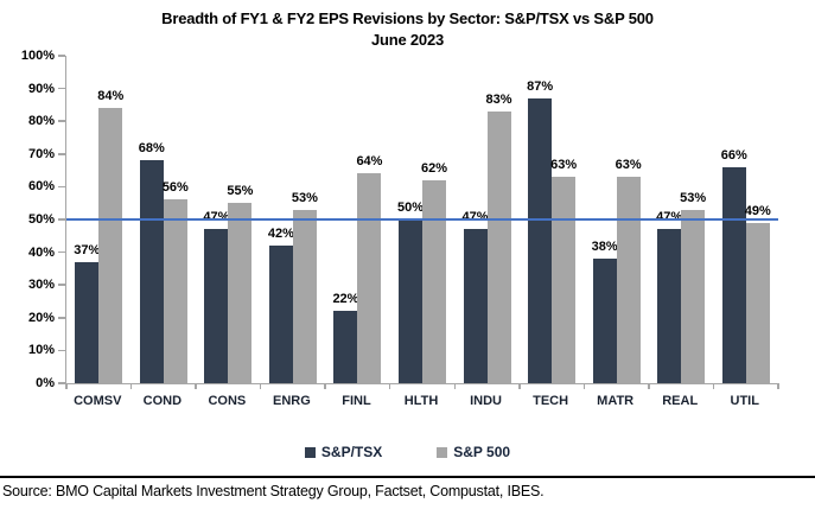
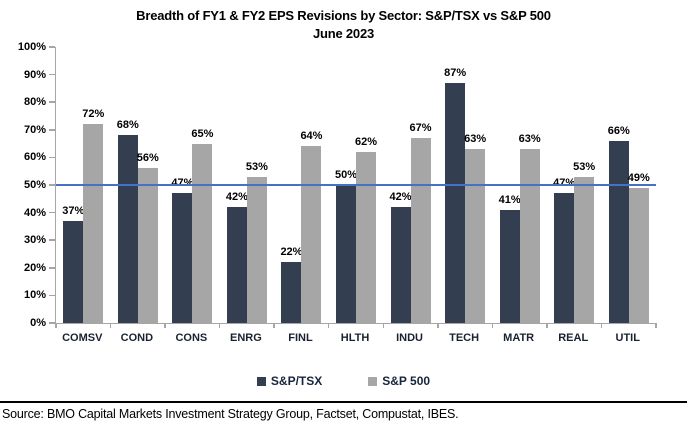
S&P 500/COMSV: 84% -> 72%
S&P 500/CONS: 55% -> 65%
S&P/TSX/INDU: 47% -> 42%
S&P 500/INDU: 83% -> 67%
S&P/TSX/MATR: 38% -> 41%
